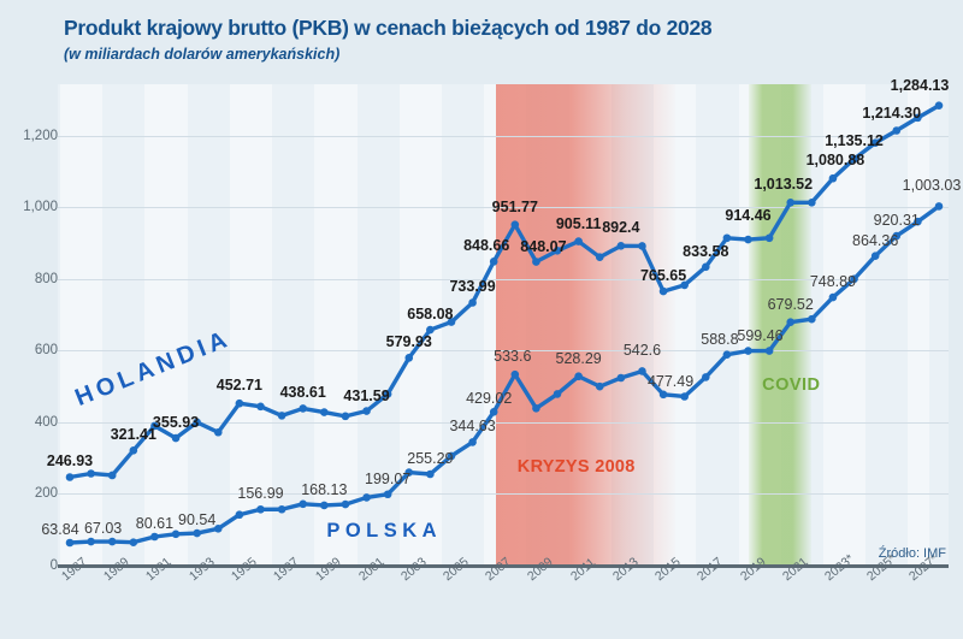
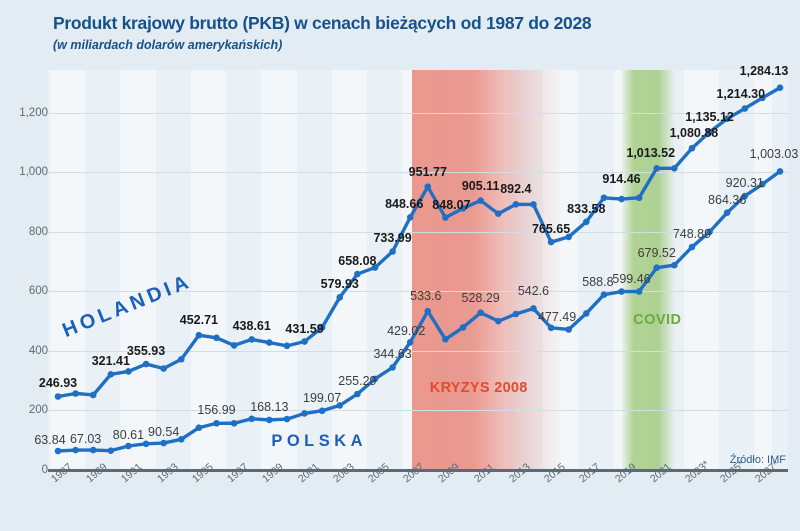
HOLANDIA/1991: 390 -> 330
HOLANDIA/1993: 400 -> 340
POLSKA/2003: 260 -> 220
